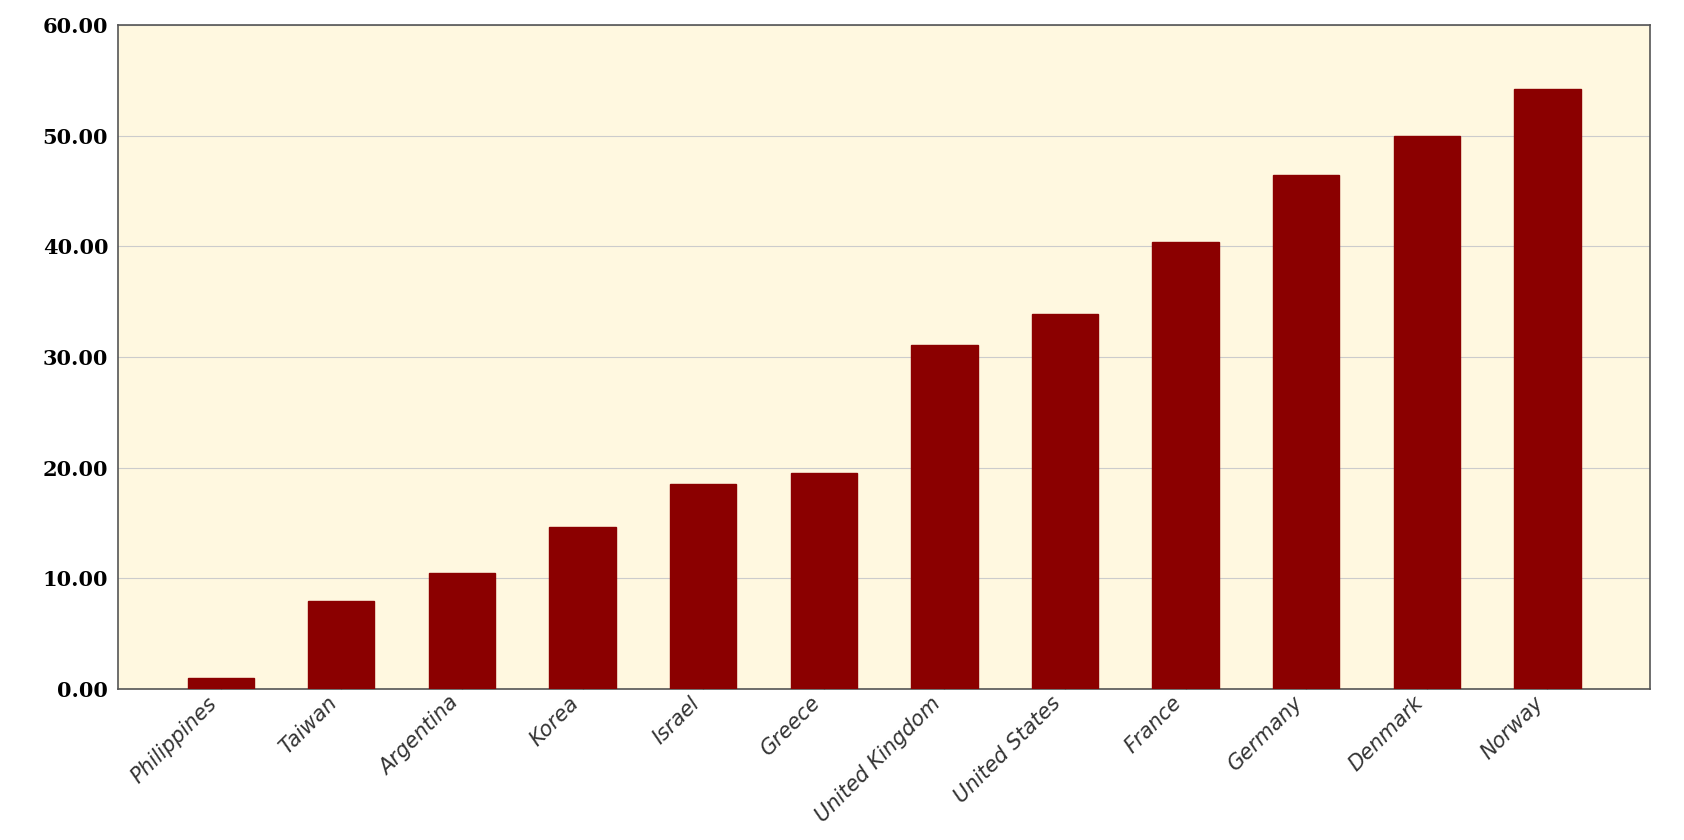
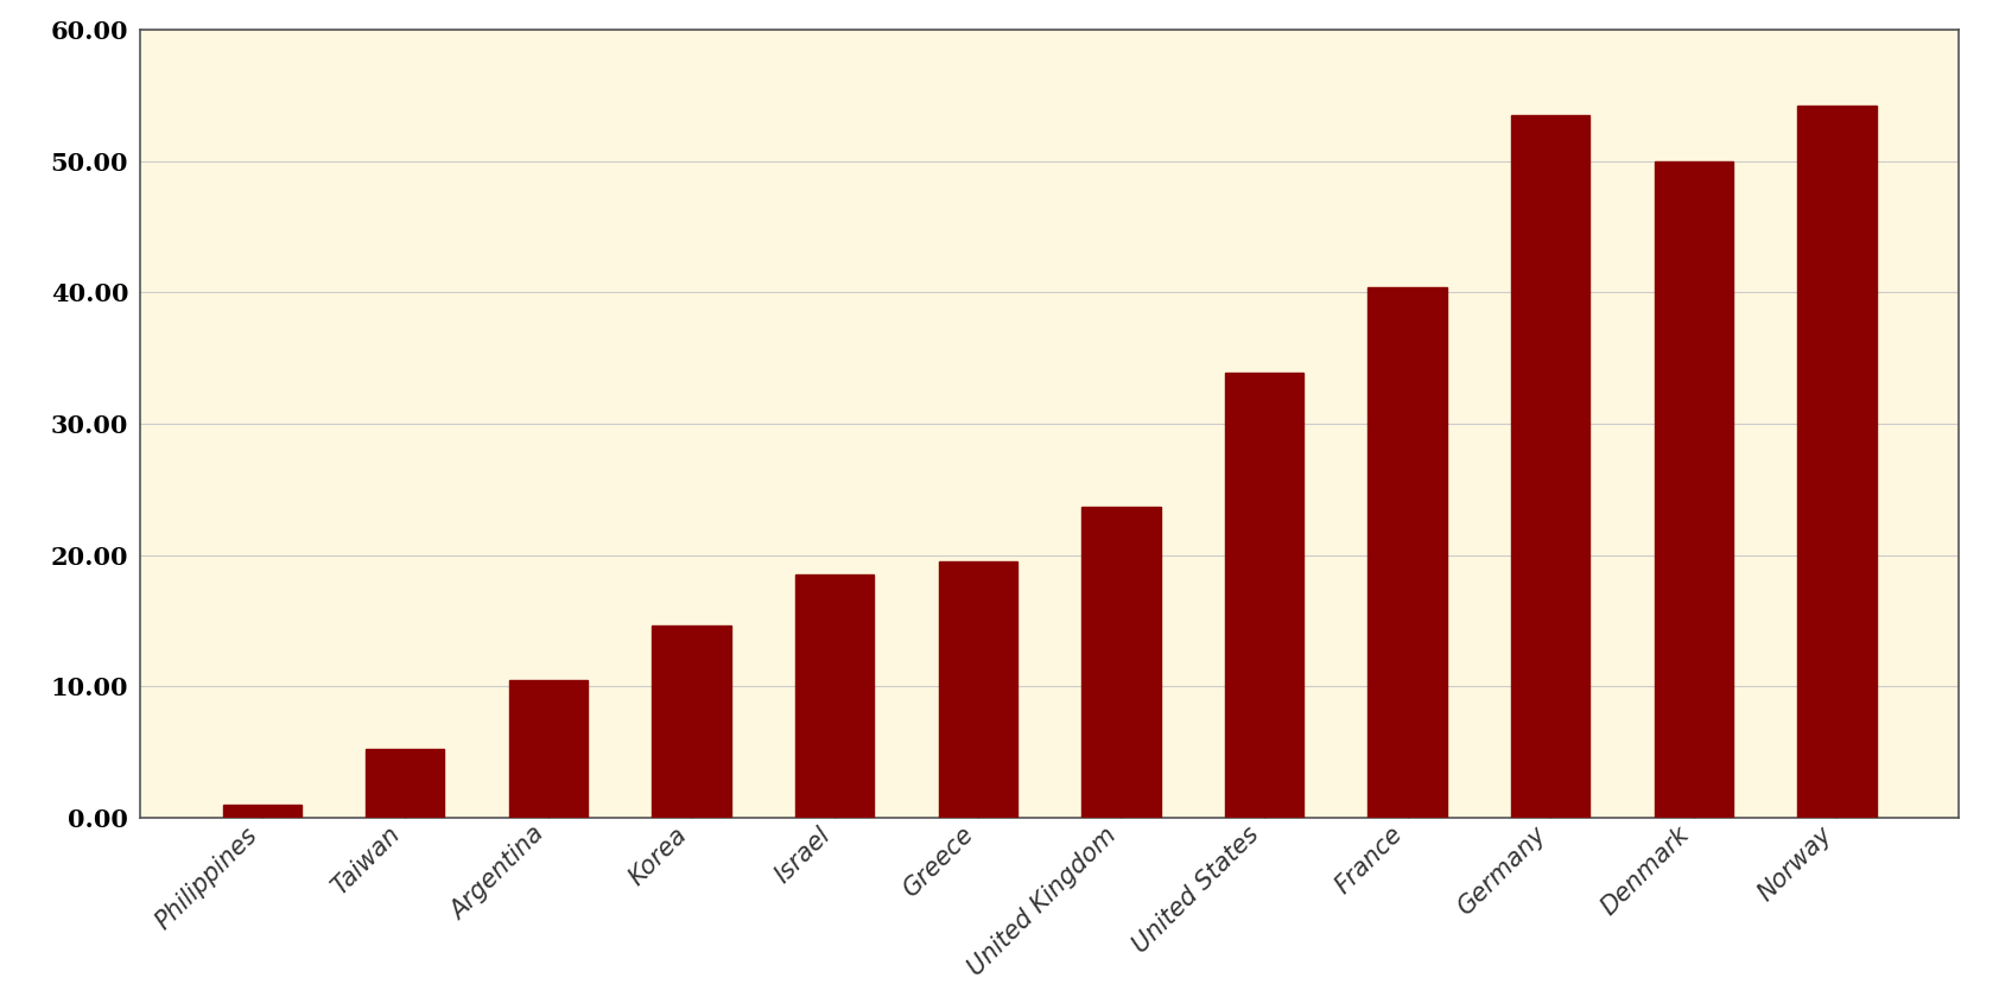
Taiwan: 7.9 -> 5.2
United Kingdom: 31.1 -> 23.7
Germany: 46.5 -> 53.5
